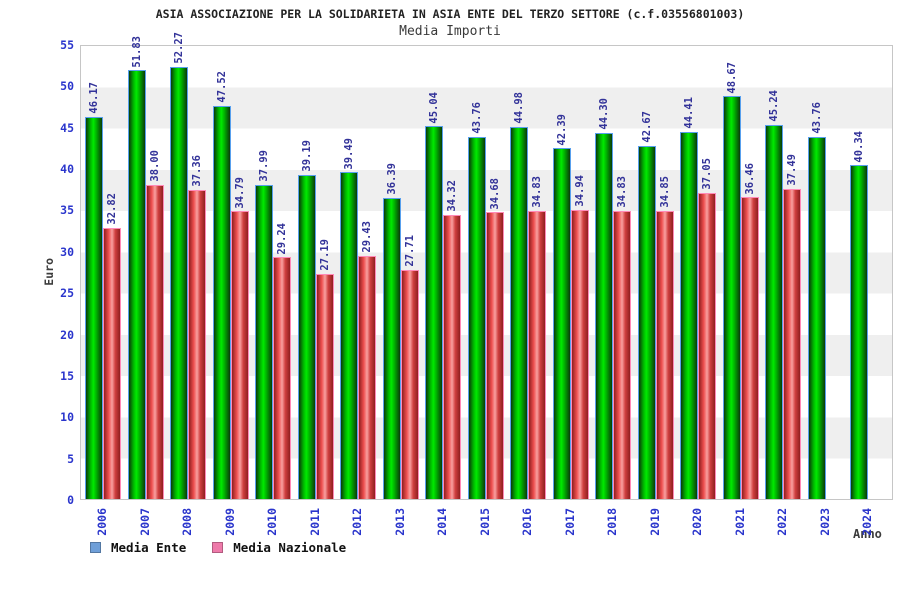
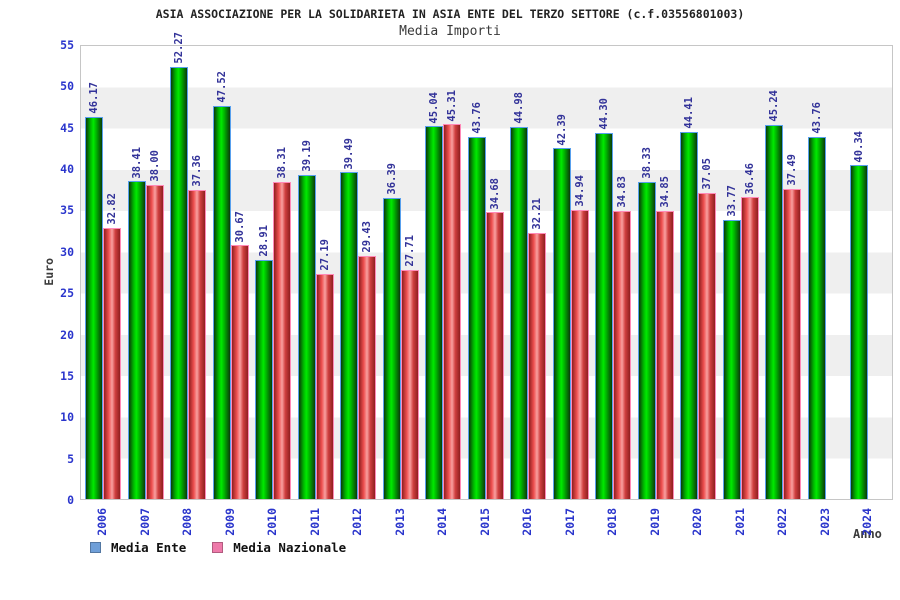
Media Ente/2007: 51.83 -> 38.41
Media Nazionale/2009: 34.79 -> 30.67
Media Ente/2010: 37.99 -> 28.91
Media Nazionale/2010: 29.24 -> 38.31
Media Nazionale/2014: 34.32 -> 45.31
Media Nazionale/2016: 34.83 -> 32.21
Media Ente/2019: 42.67 -> 38.33
Media Ente/2021: 48.67 -> 33.77
